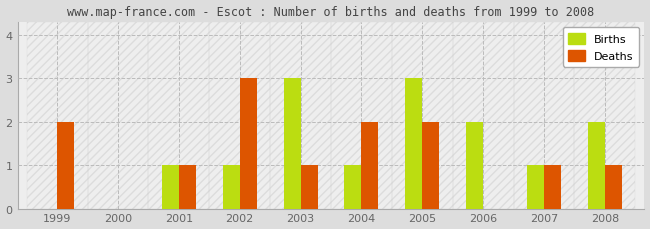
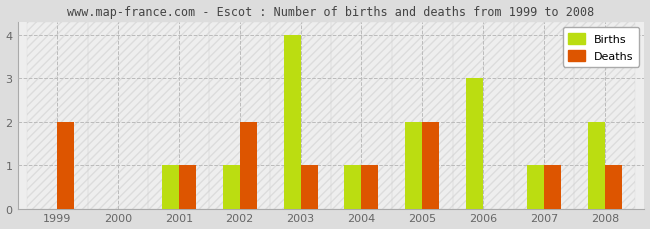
Deaths/2002: 3 -> 2
Births/2003: 3 -> 4
Deaths/2004: 2 -> 1
Births/2005: 3 -> 2
Births/2006: 2 -> 3
